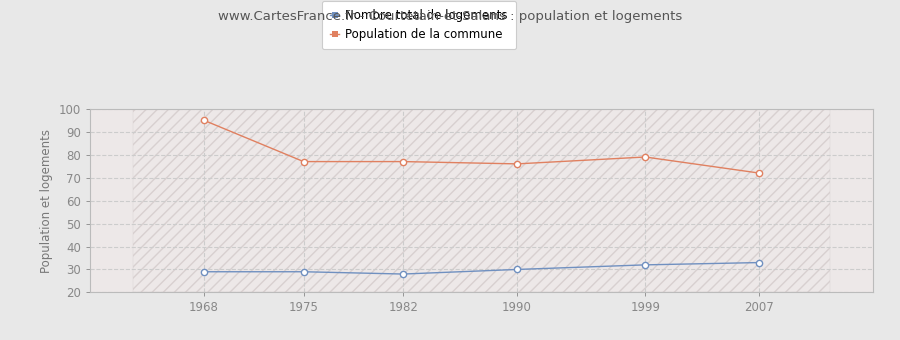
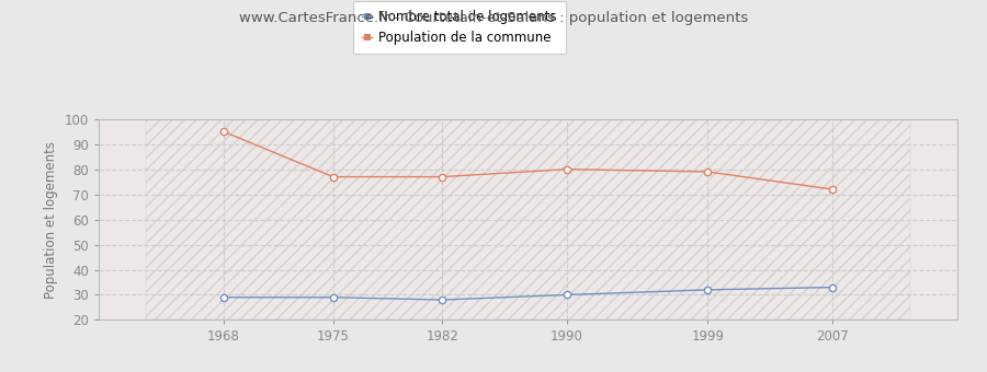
Population de la commune/1990: 76 -> 80
